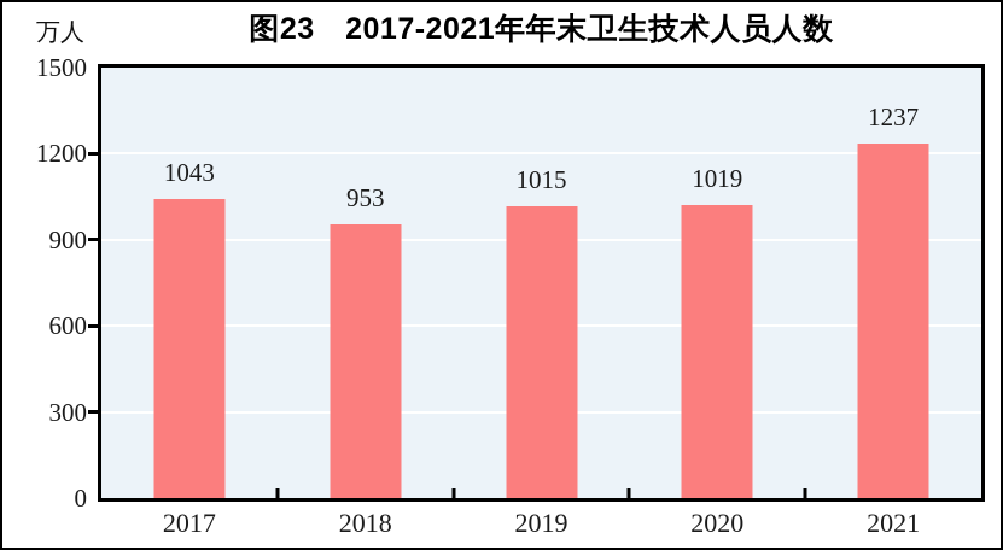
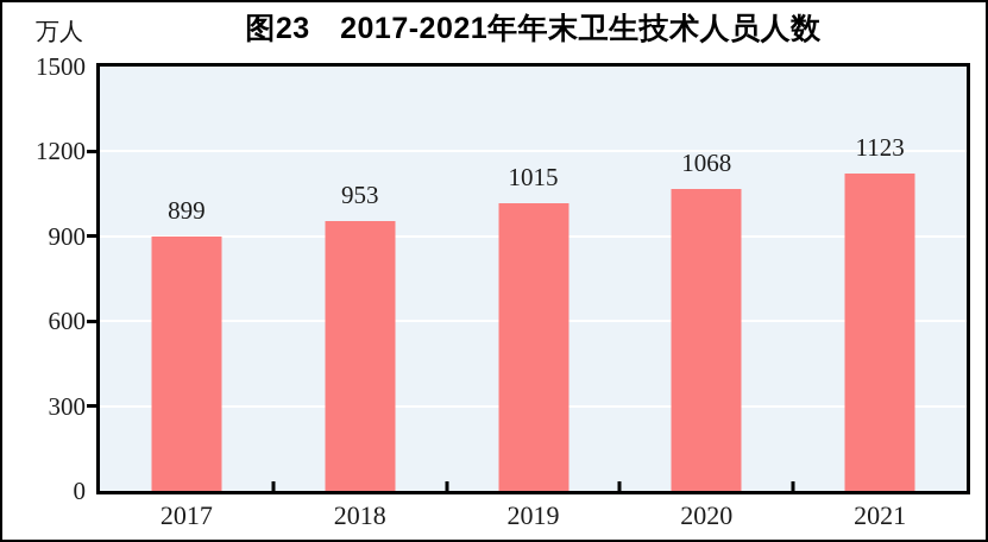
2017: 1043 -> 899
2020: 1019 -> 1068
2021: 1237 -> 1123
